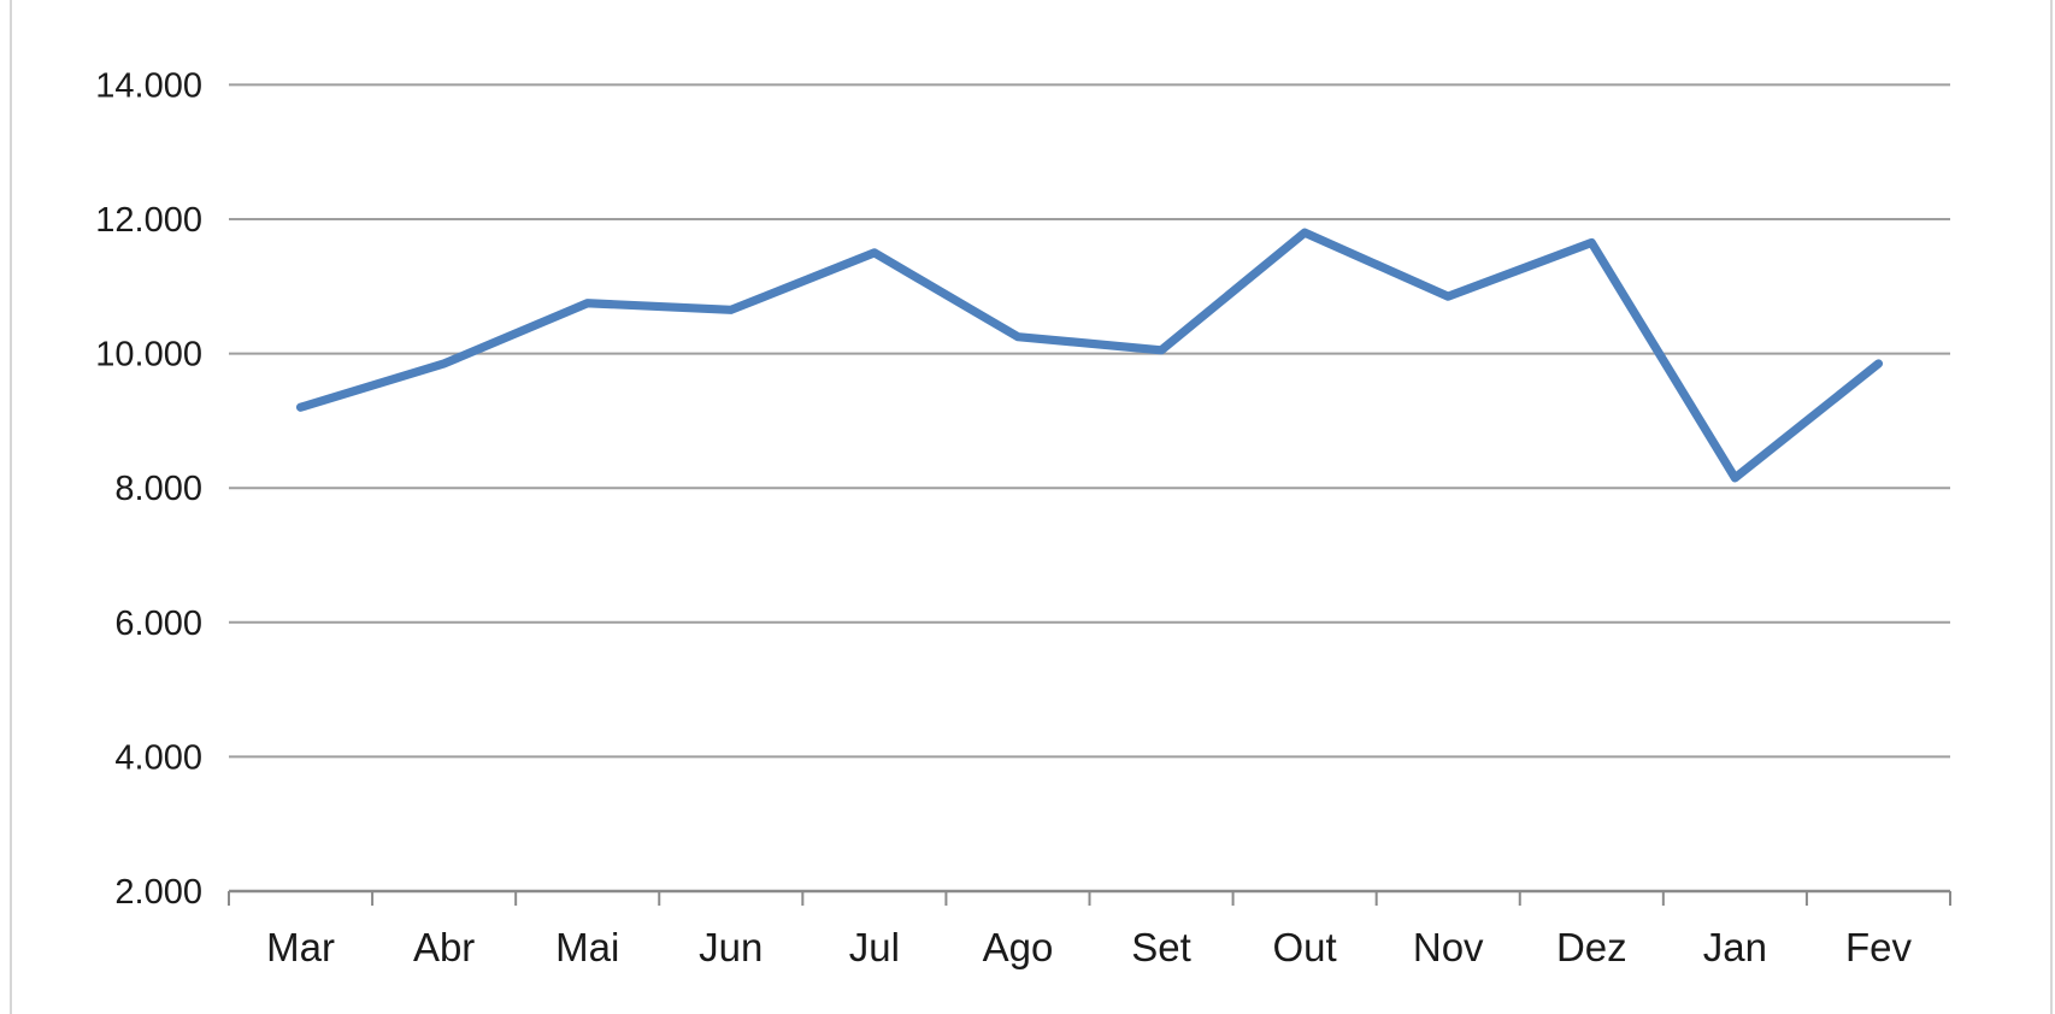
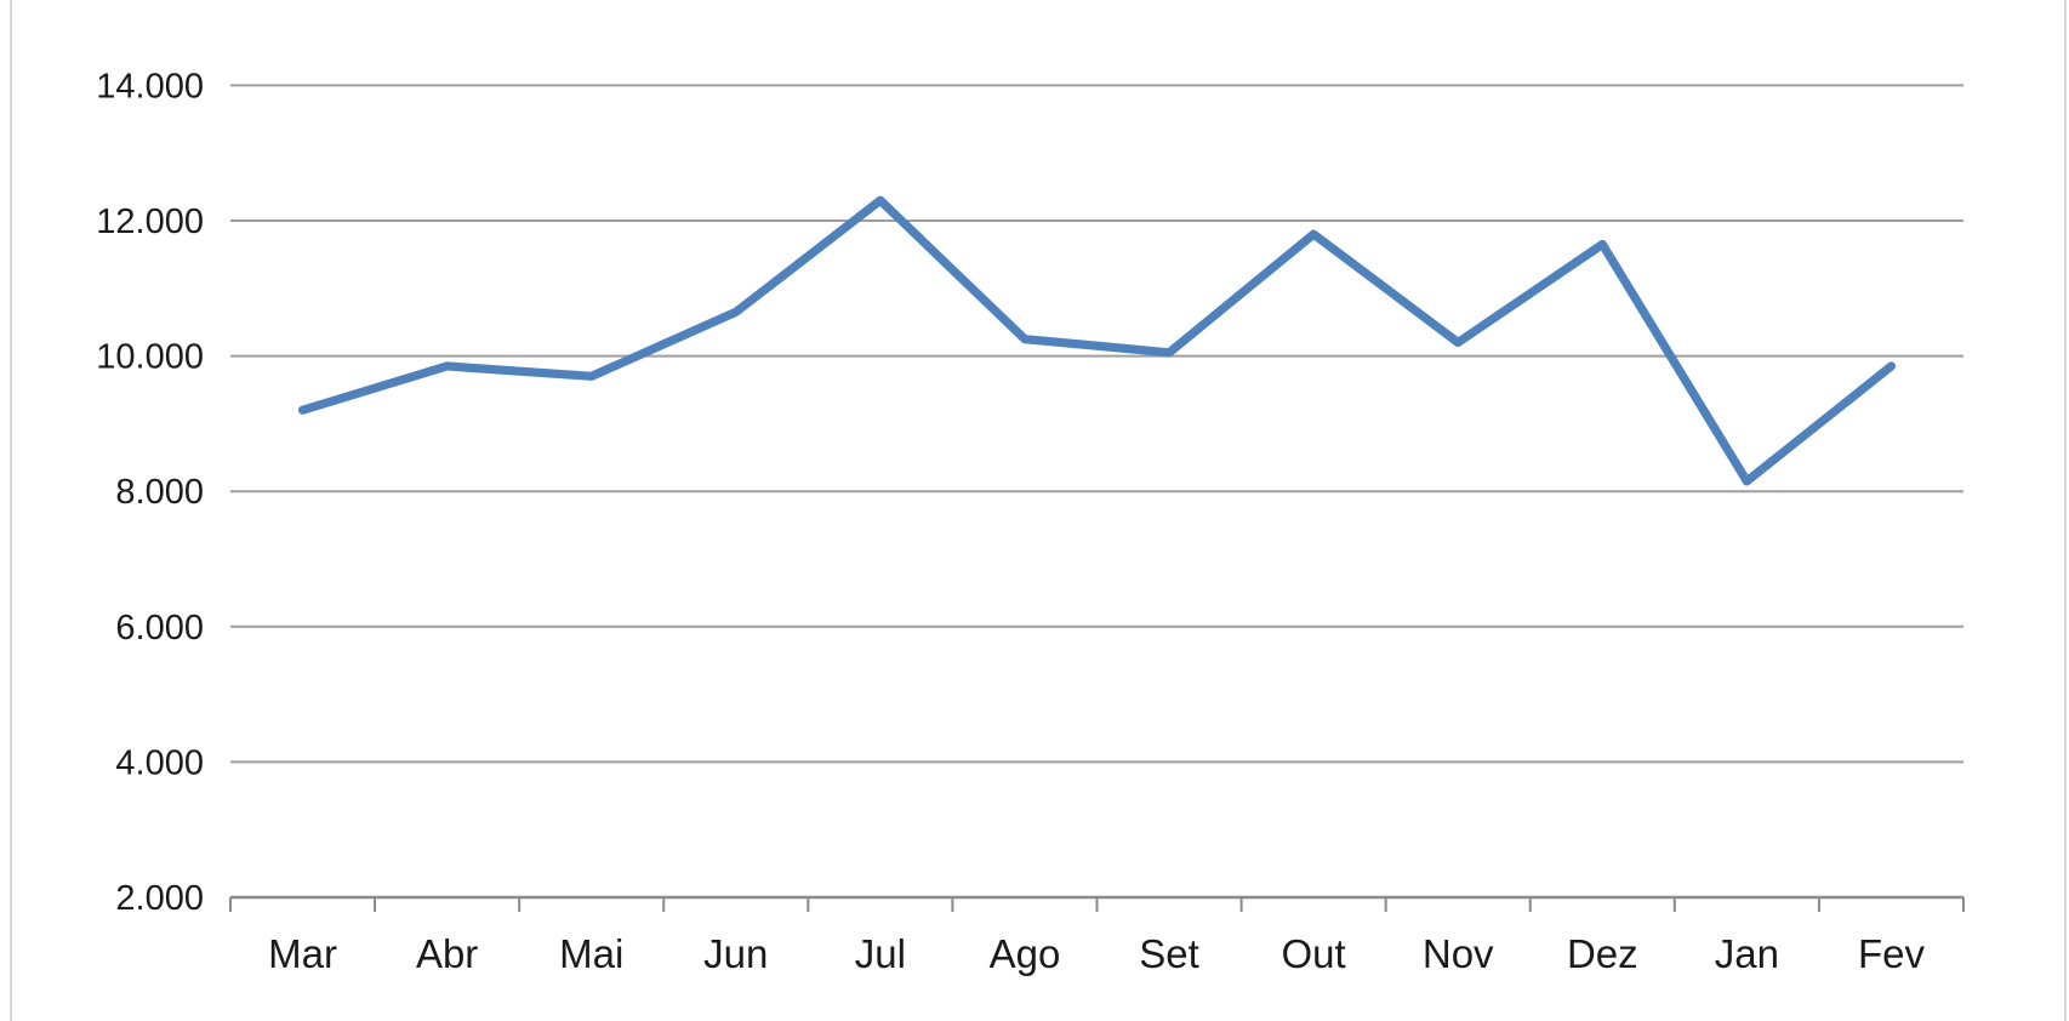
Mai: 10800 -> 9700
Jul: 11500 -> 12300
Nov: 10800 -> 10200
